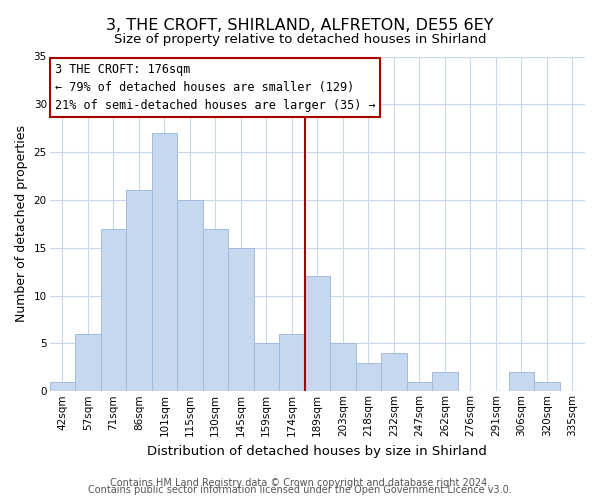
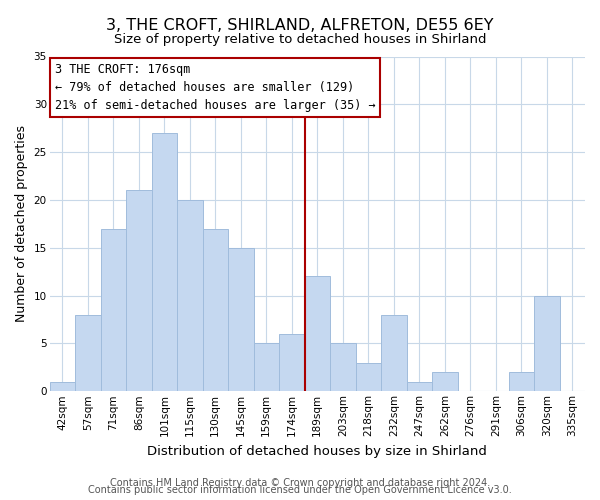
57sqm: 6 -> 8
232sqm: 4 -> 8
320sqm: 1 -> 10
